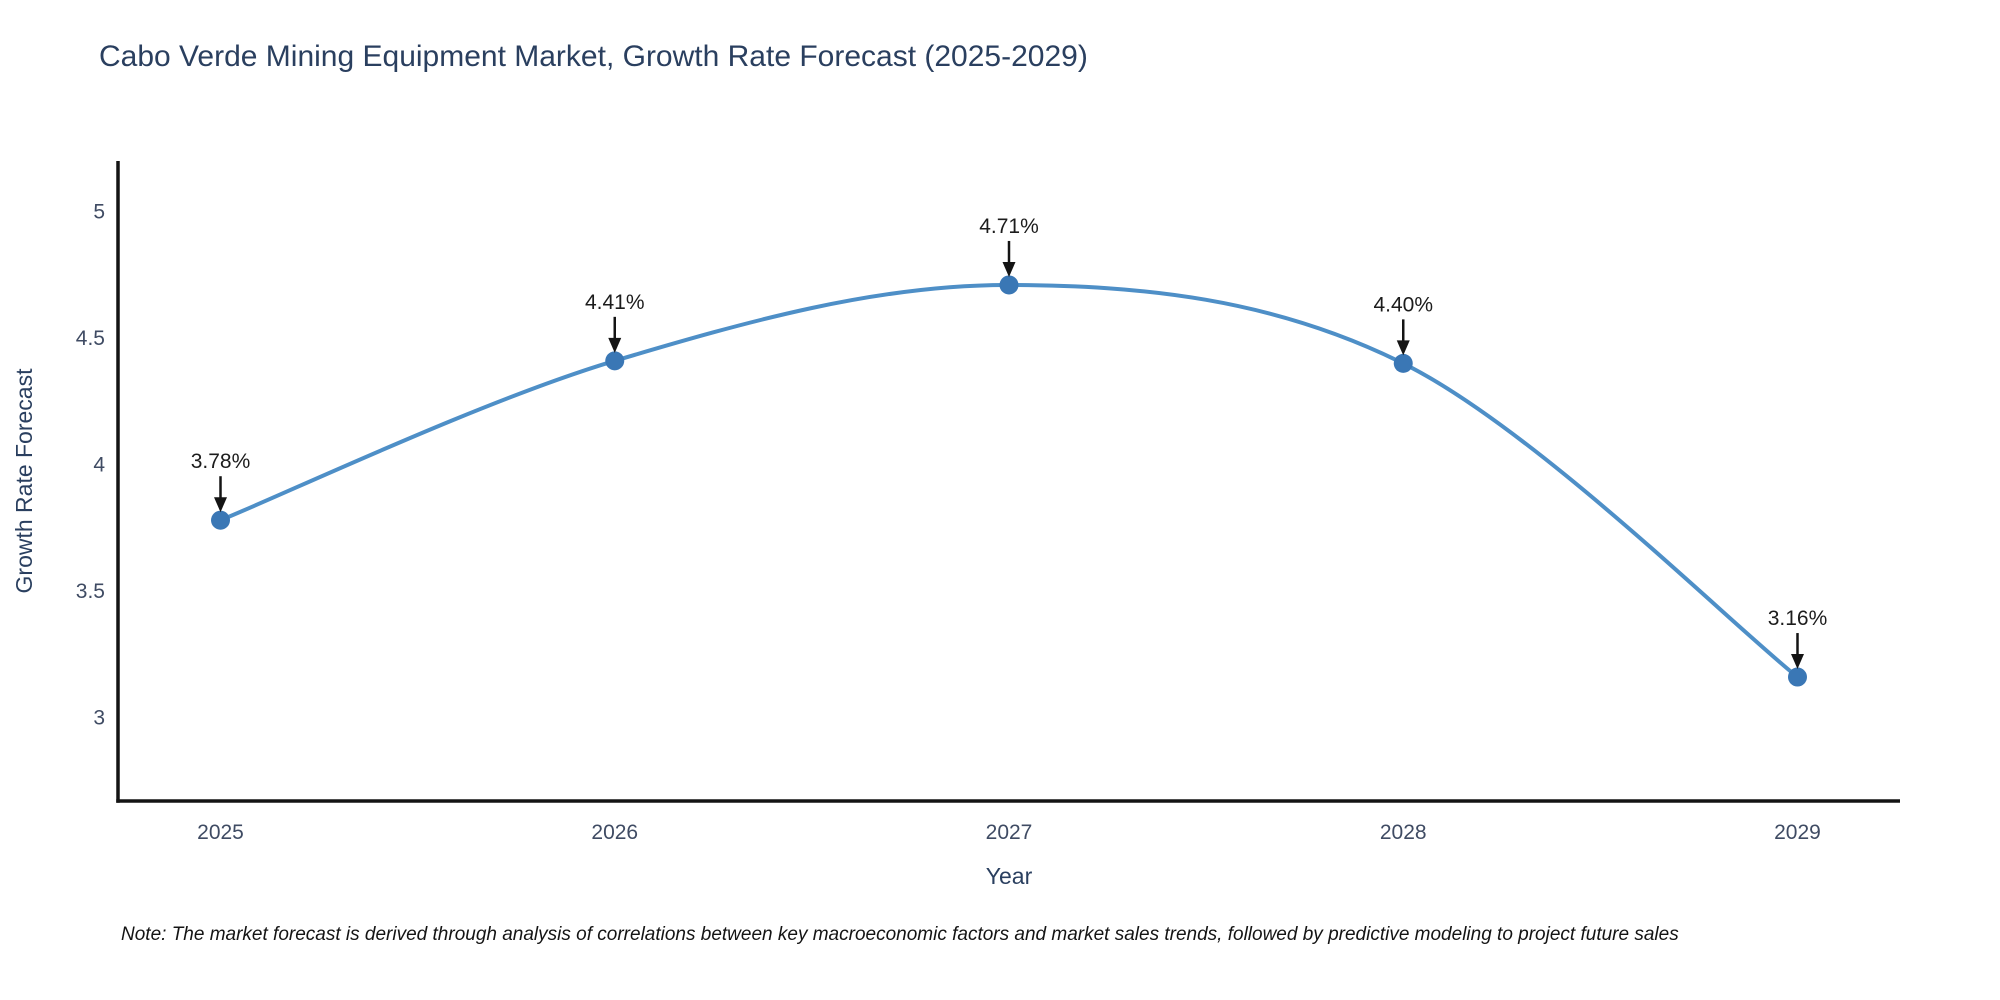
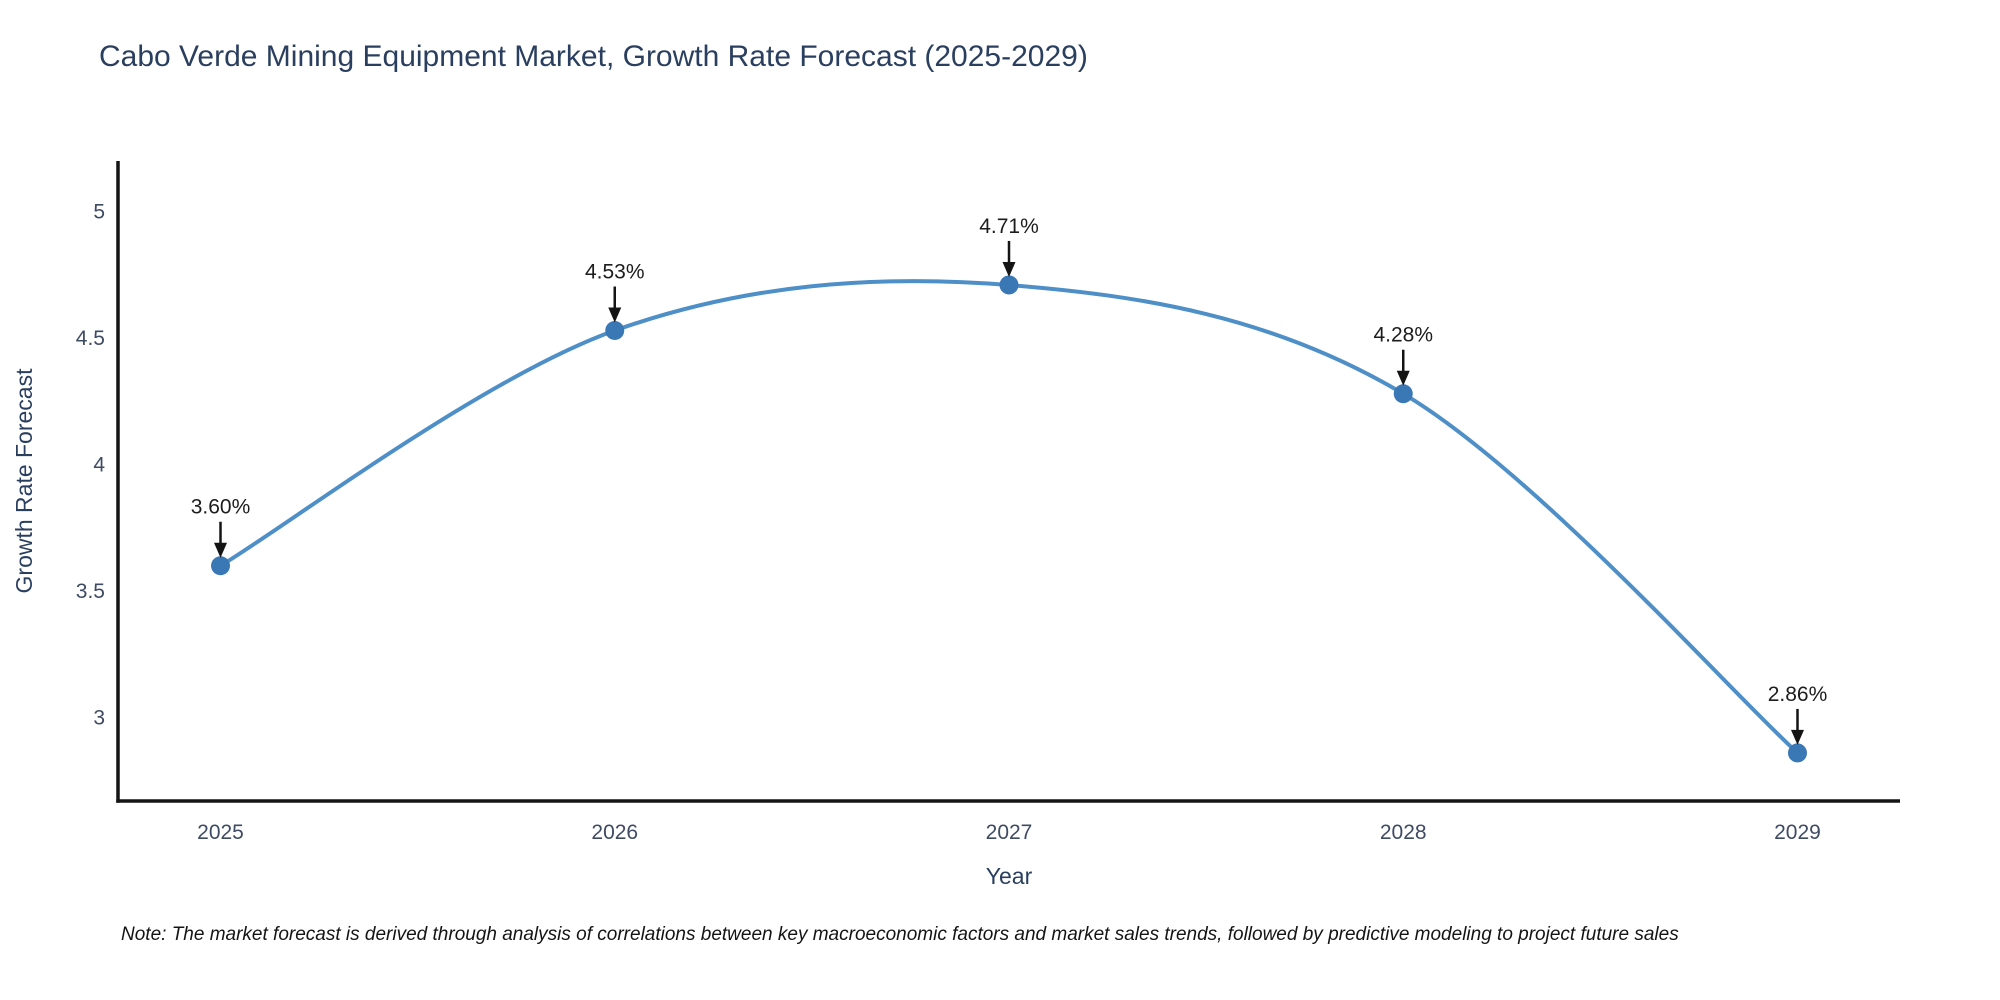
2025: 3.78% -> 3.60%
2026: 4.41% -> 4.53%
2028: 4.40% -> 4.28%
2029: 3.16% -> 2.86%
